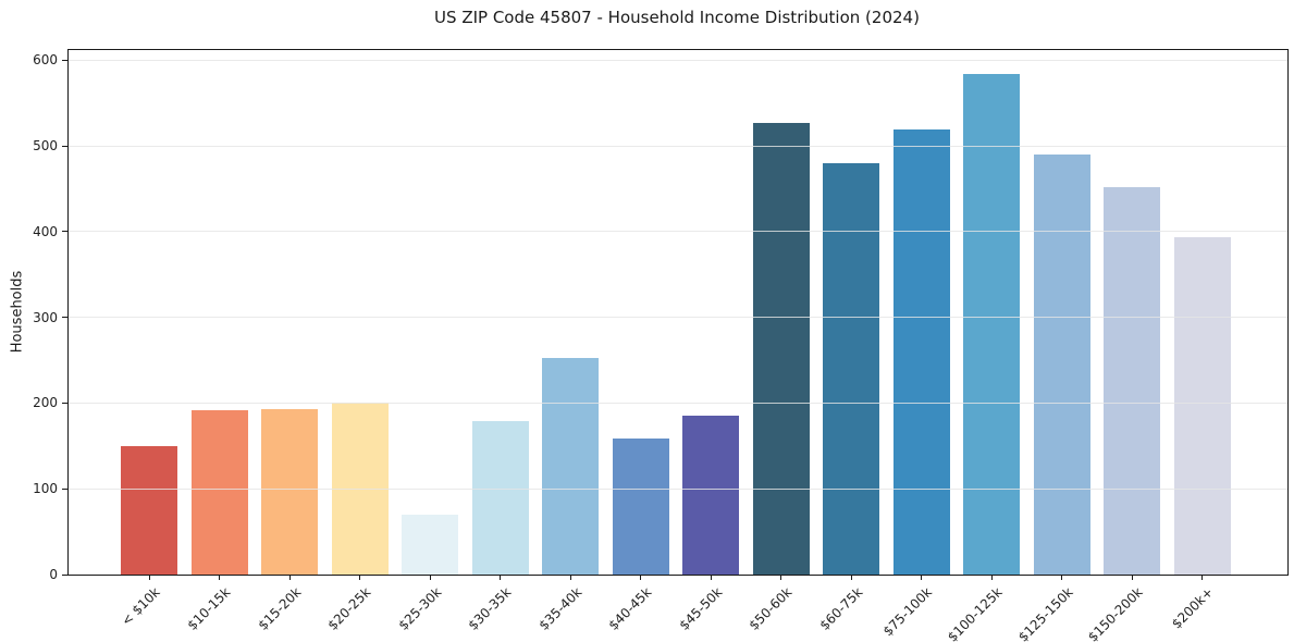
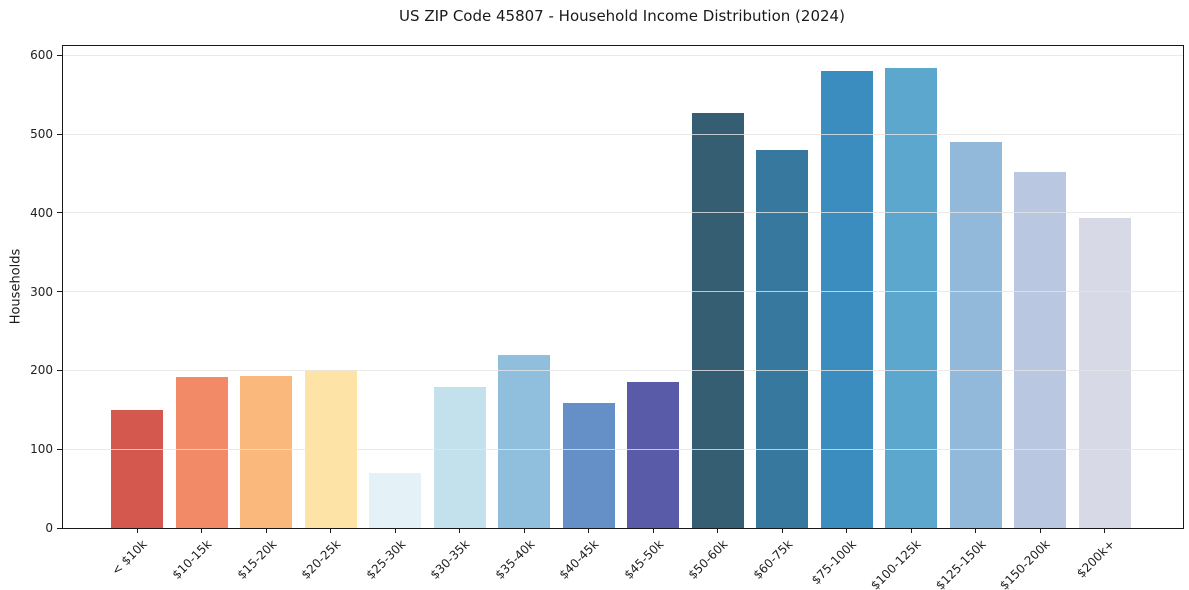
$35-40k: 250 -> 220
$75-100k: 520 -> 580
